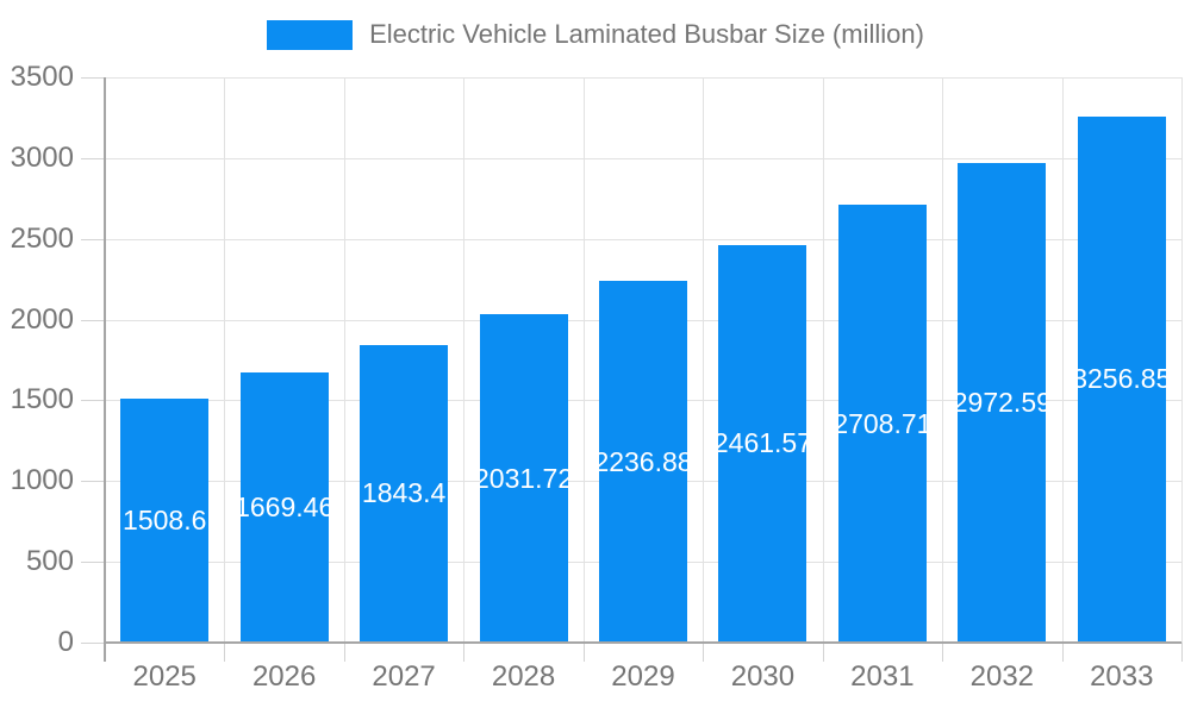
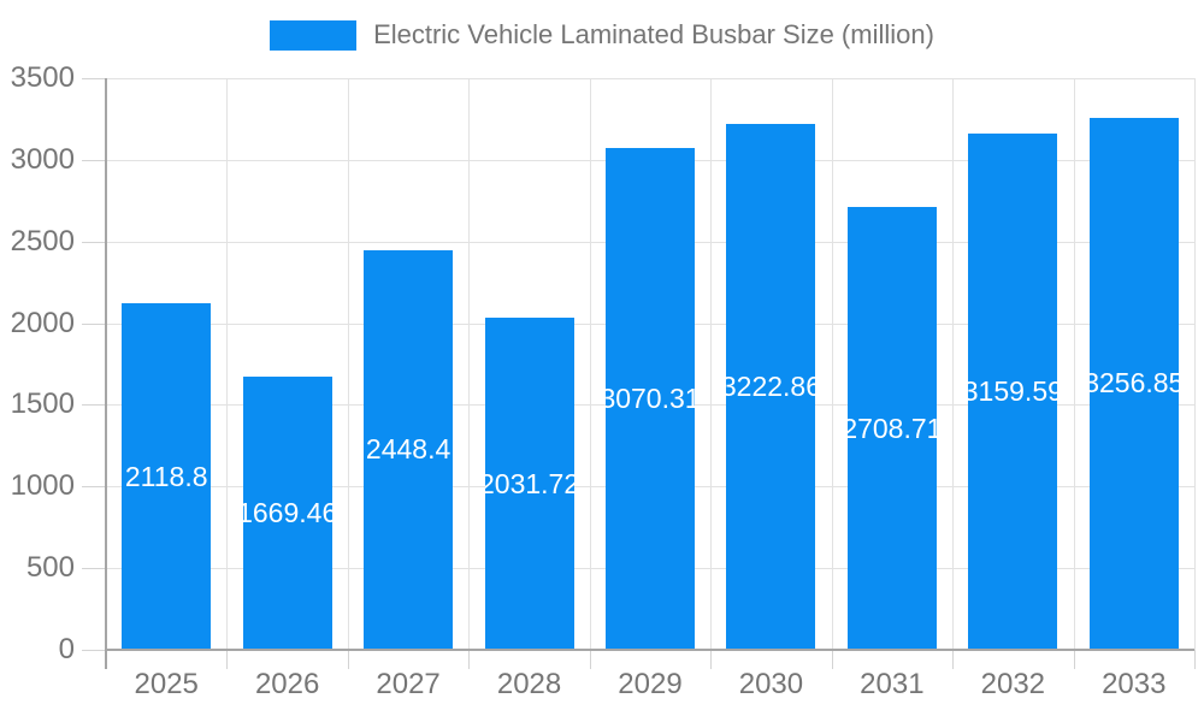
2025: 1508.6 -> 2118.8
2027: 1843.4 -> 2448.4
2029: 2236.88 -> 3070.31
2030: 2461.57 -> 3222.86
2032: 2972.59 -> 3159.59
